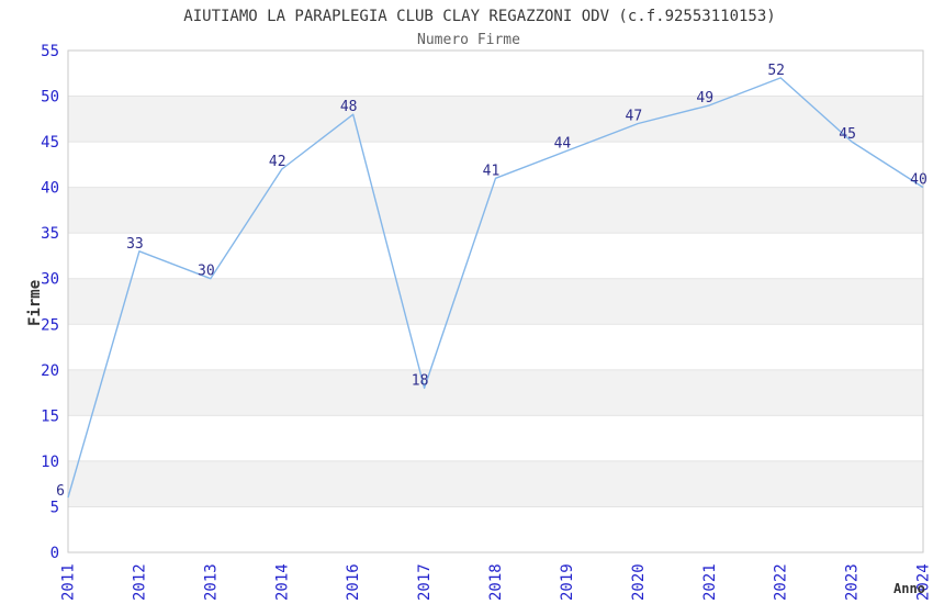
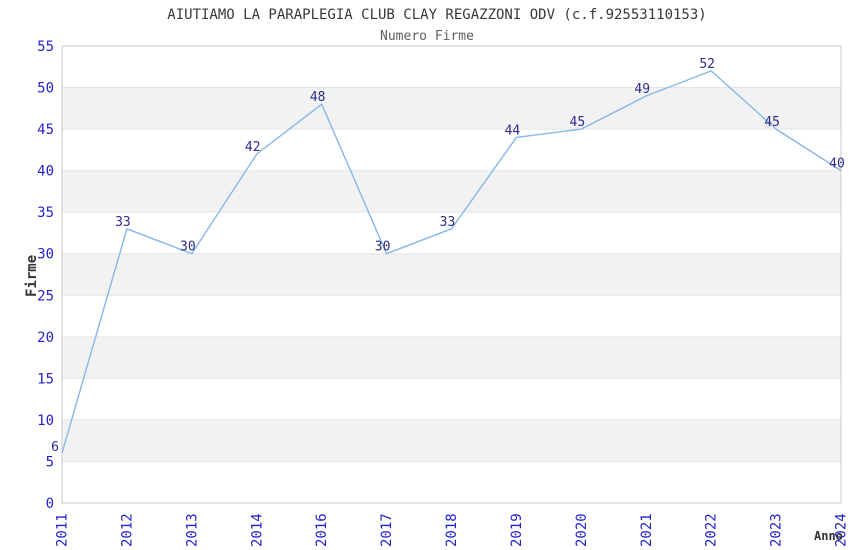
2017: 18 -> 30
2018: 41 -> 33
2020: 47 -> 45
